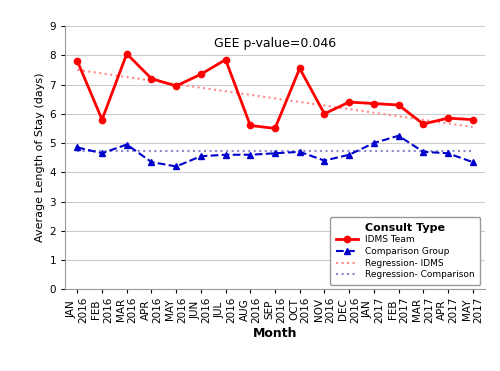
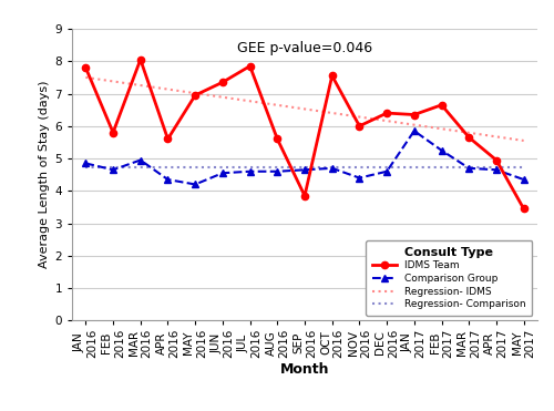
IDMS Team/APR 2016: 7.20 -> 5.60
IDMS Team/SEP 2016: 5.50 -> 3.85
Comparison Group/JAN 2017: 5.00 -> 5.85
IDMS Team/FEB 2017: 6.30 -> 6.65
IDMS Team/APR 2017: 5.85 -> 4.95
IDMS Team/MAY 2017: 5.80 -> 3.45
